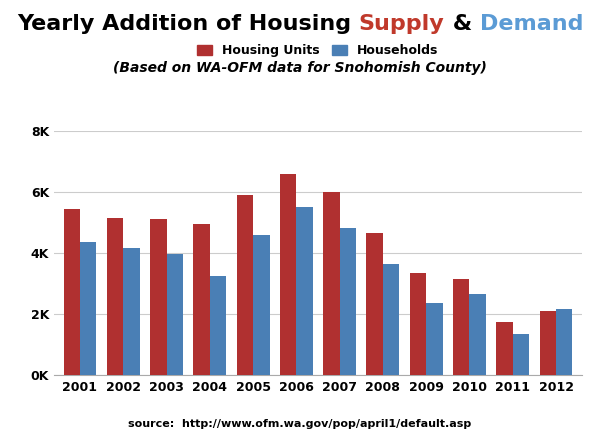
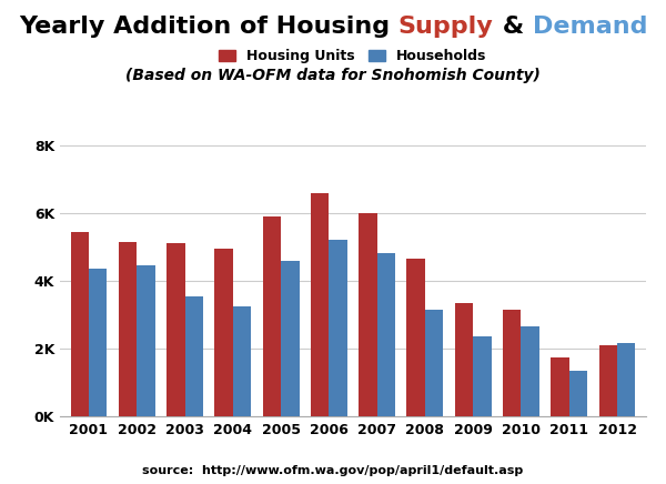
Households/2002: 4.15K -> 4.45K
Households/2003: 3.95K -> 3.55K
Households/2006: 5.50K -> 5.20K
Households/2008: 3.65K -> 3.15K
